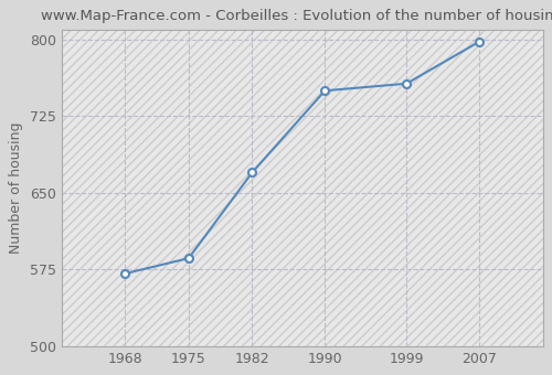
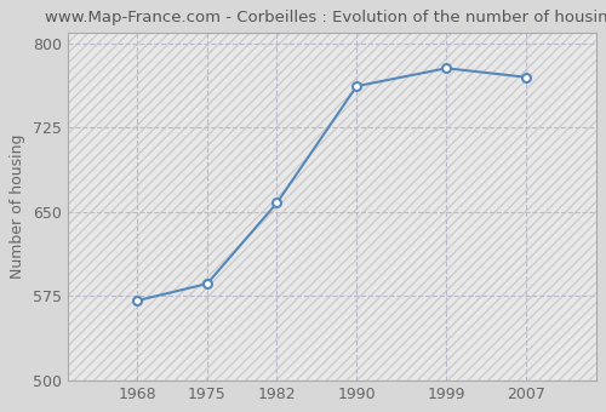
1982: 670 -> 658
1990: 750 -> 762
1999: 757 -> 778
2007: 798 -> 770
